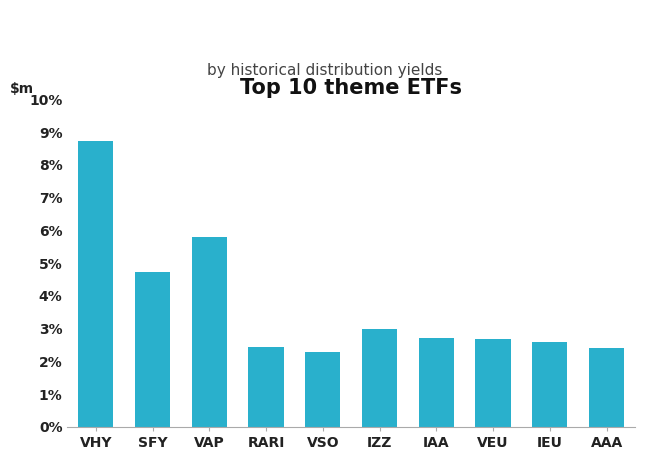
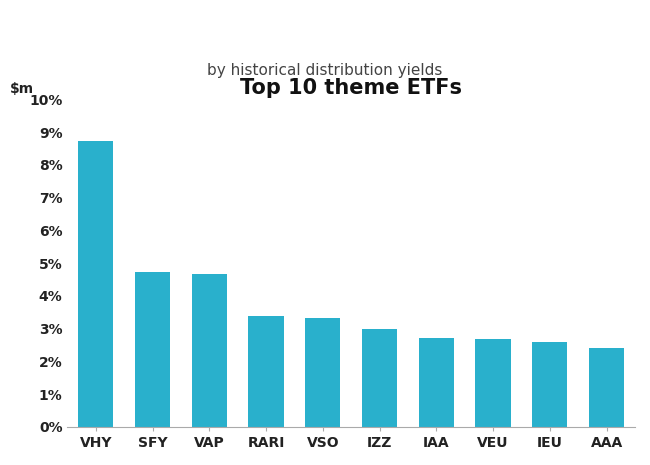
VAP: 5.80% -> 4.68%
RARI: 2.45% -> 3.38%
VSO: 2.30% -> 3.32%
